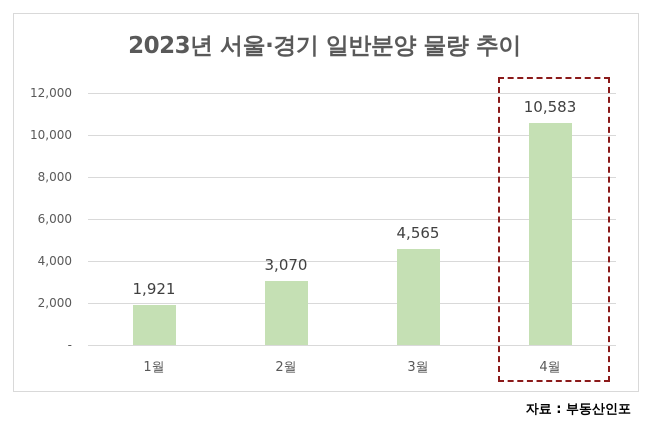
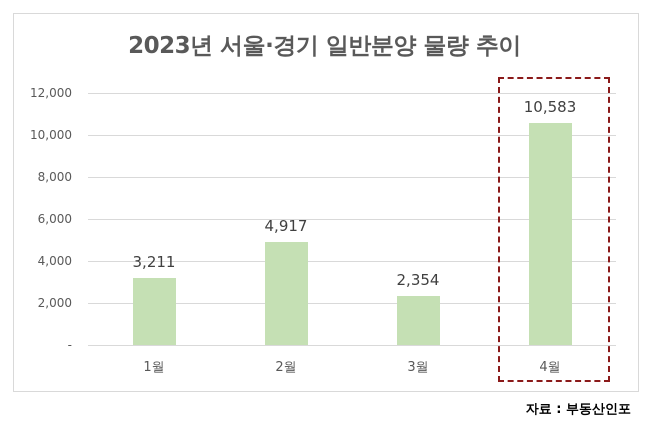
1월: 1,921 -> 3,211
2월: 3,070 -> 4,917
3월: 4,565 -> 2,354
